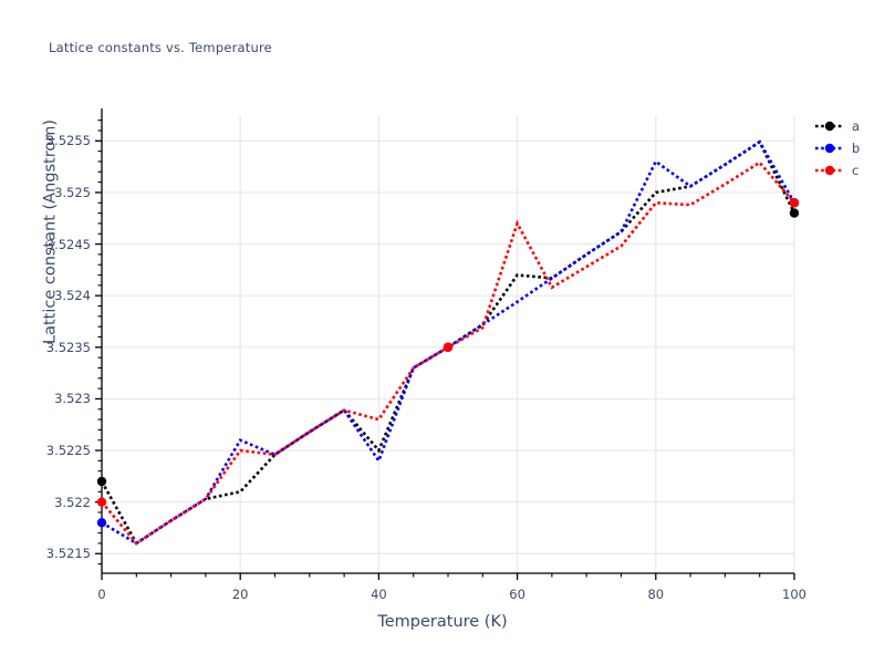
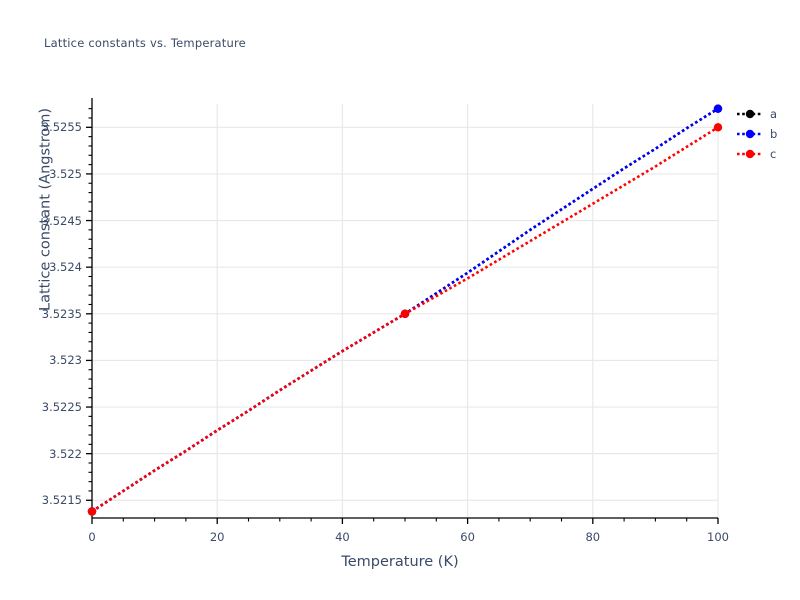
a/0: 3.5222 -> 3.5214
b/0: 3.5218 -> 3.5214
c/0: 3.5220 -> 3.5214
a/20: 3.5221 -> 3.5223
b/20: 3.5226 -> 3.5223
c/20: 3.5225 -> 3.5223
a/40: 3.5225 -> 3.5231
b/40: 3.5224 -> 3.5231
c/40: 3.5228 -> 3.5231
a/60: 3.5242 -> 3.5239
c/60: 3.5247 -> 3.5239
a/80: 3.5250 -> 3.5248
b/80: 3.5253 -> 3.5248
c/80: 3.5249 -> 3.5247
a/100: 3.5248 -> 3.5257
b/100: 3.5249 -> 3.5257
c/100: 3.5249 -> 3.5255
